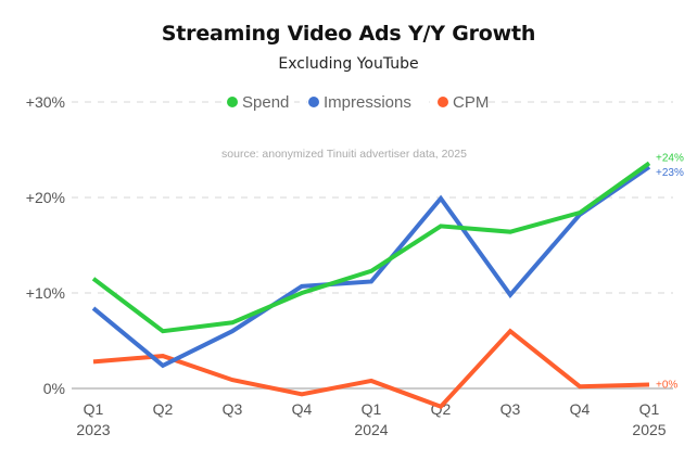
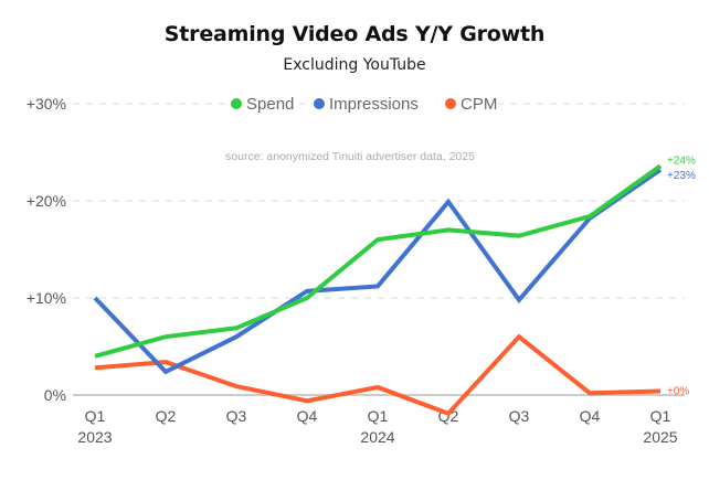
Spend/Q1 2023: 12% -> 4%
Impressions/Q1 2023: 8% -> 10%
Spend/Q1 2024: 12% -> 16%
